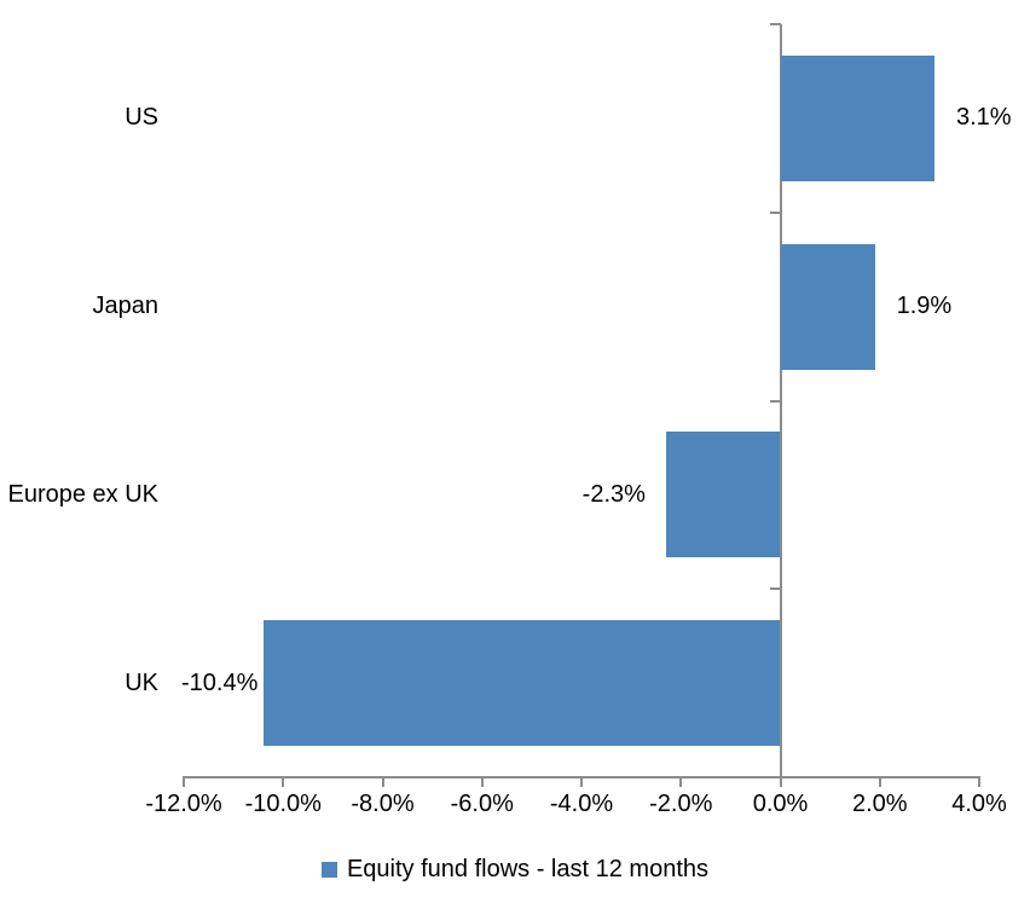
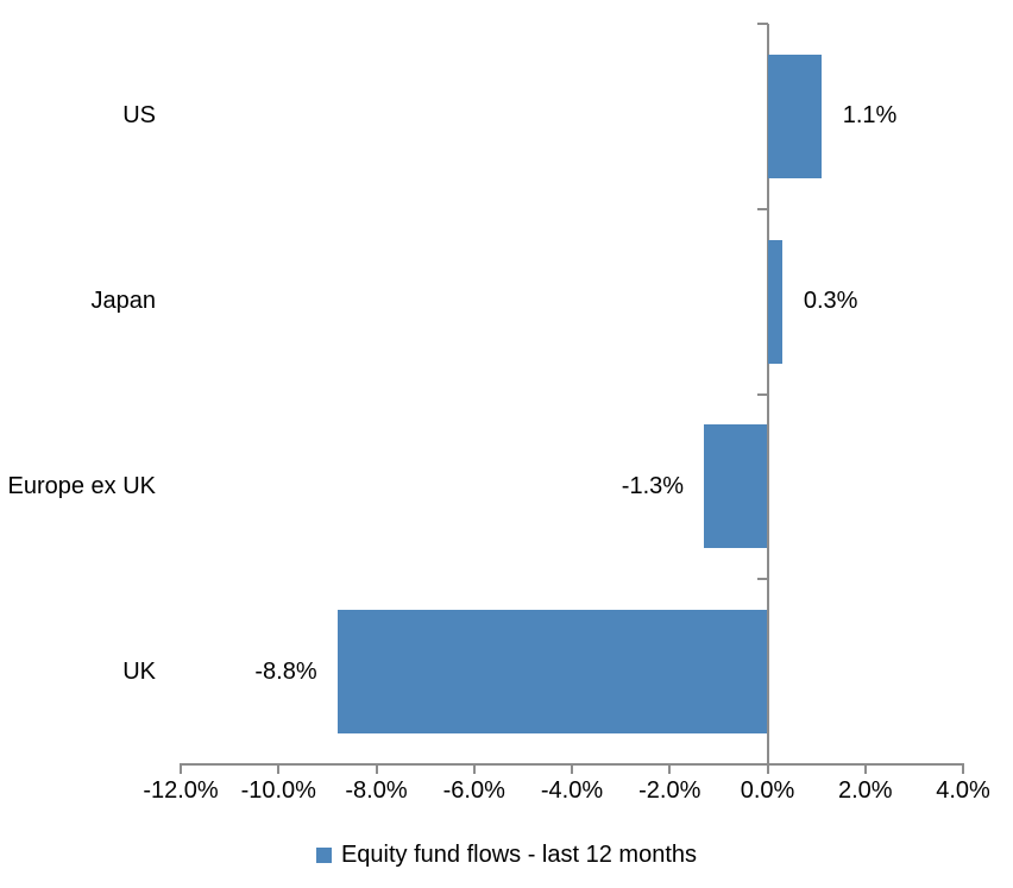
US: 3.1% -> 1.1%
Japan: 1.9% -> 0.3%
Europe ex UK: -2.3% -> -1.3%
UK: -10.4% -> -8.8%
